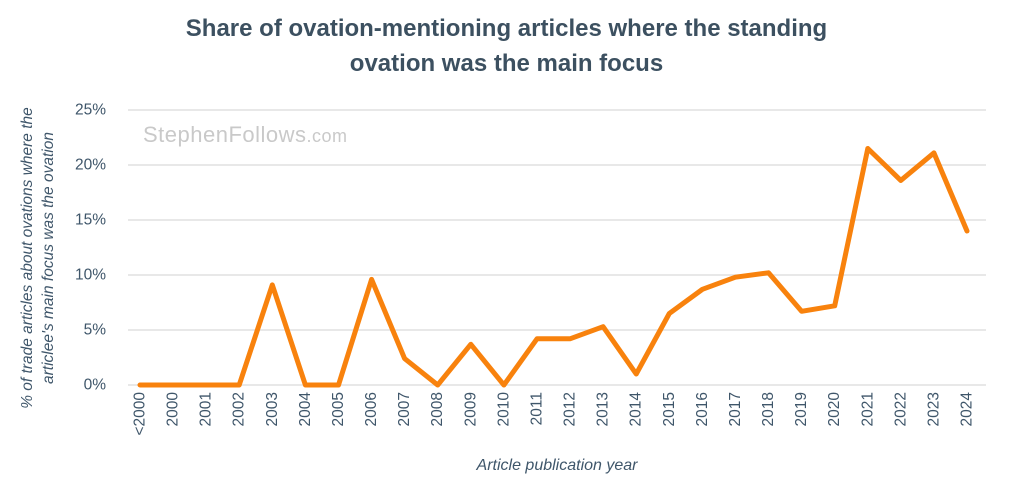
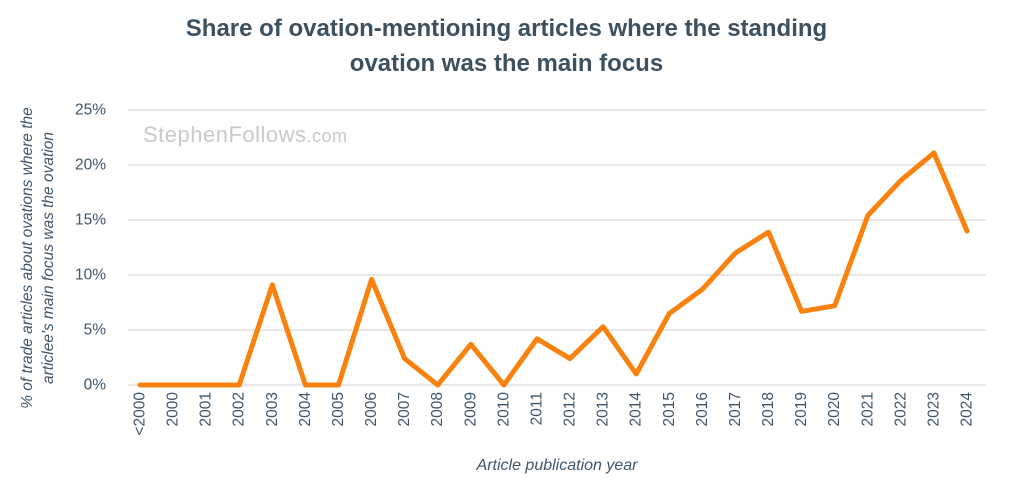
2012: 4.2% -> 2.4%
2017: 9.8% -> 12.0%
2018: 10.2% -> 13.9%
2021: 21.5% -> 15.4%
